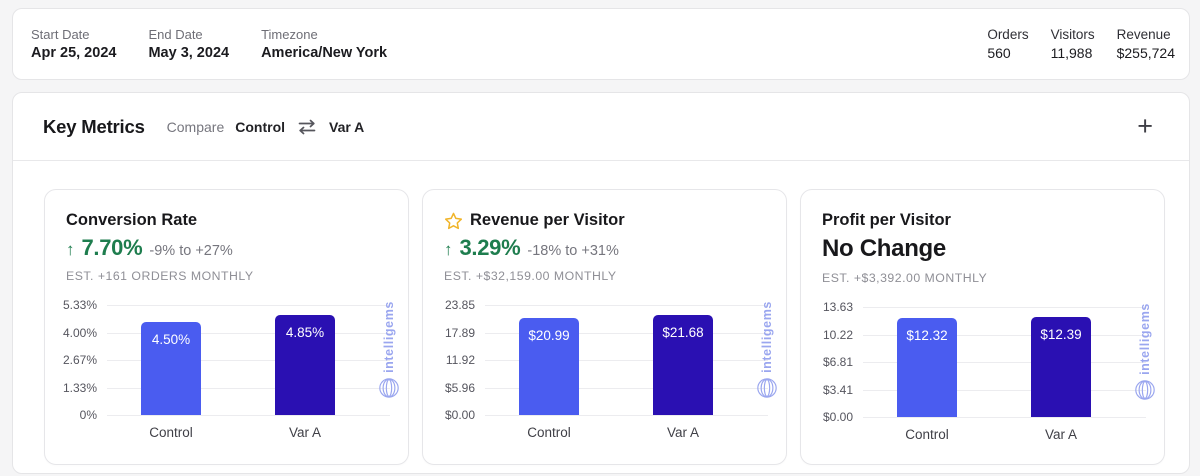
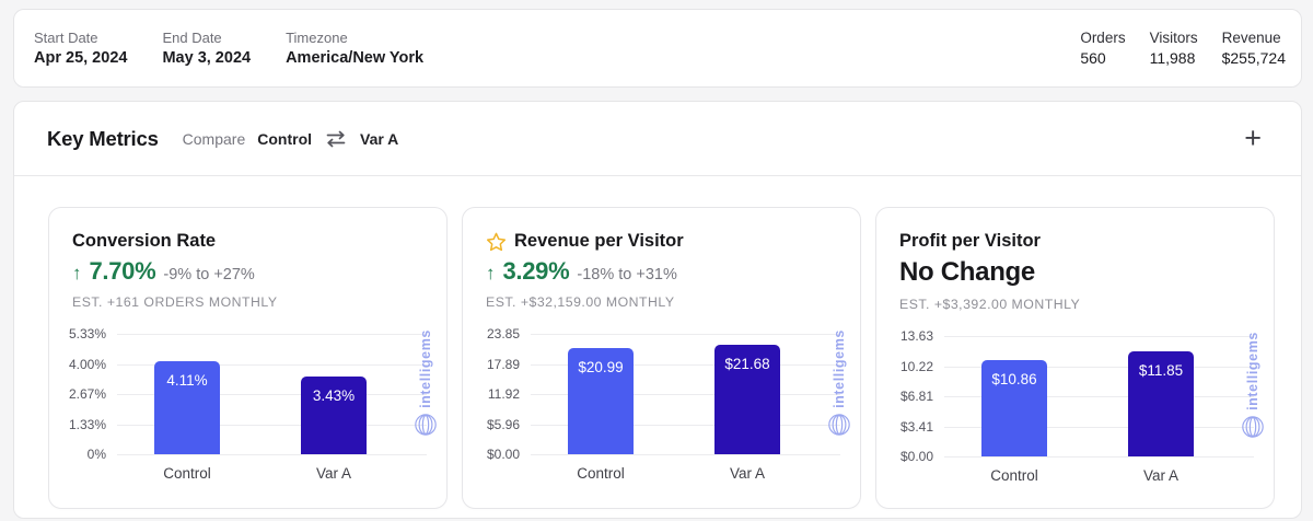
Conversion Rate/Control: 4.50% -> 4.11%
Conversion Rate/Var A: 4.85% -> 3.43%
Profit per Visitor/Control: $12.32 -> $10.86
Profit per Visitor/Var A: $12.39 -> $11.85
